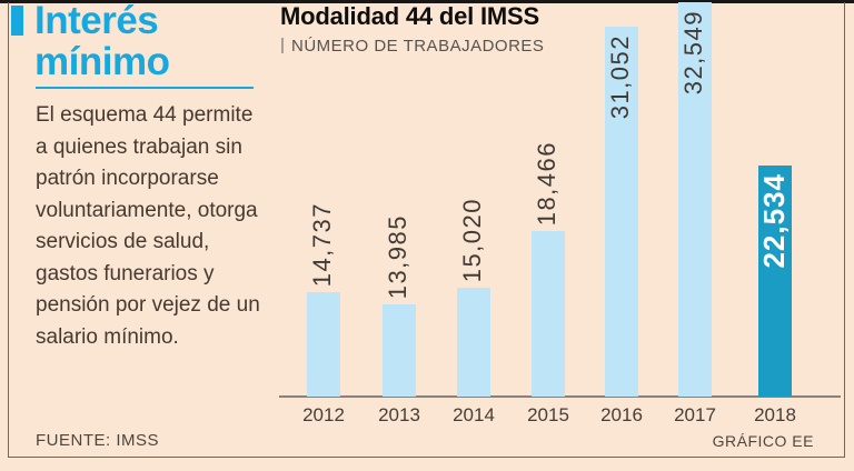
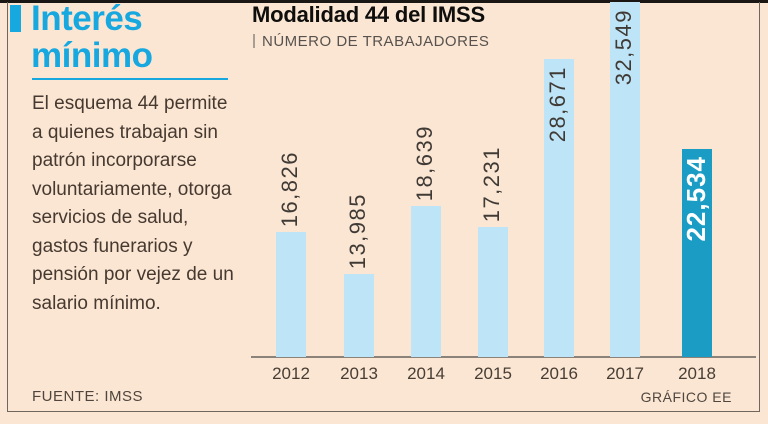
2012: 14,737 -> 16,826
2014: 15,020 -> 18,639
2015: 18,466 -> 17,231
2016: 31,052 -> 28,671
